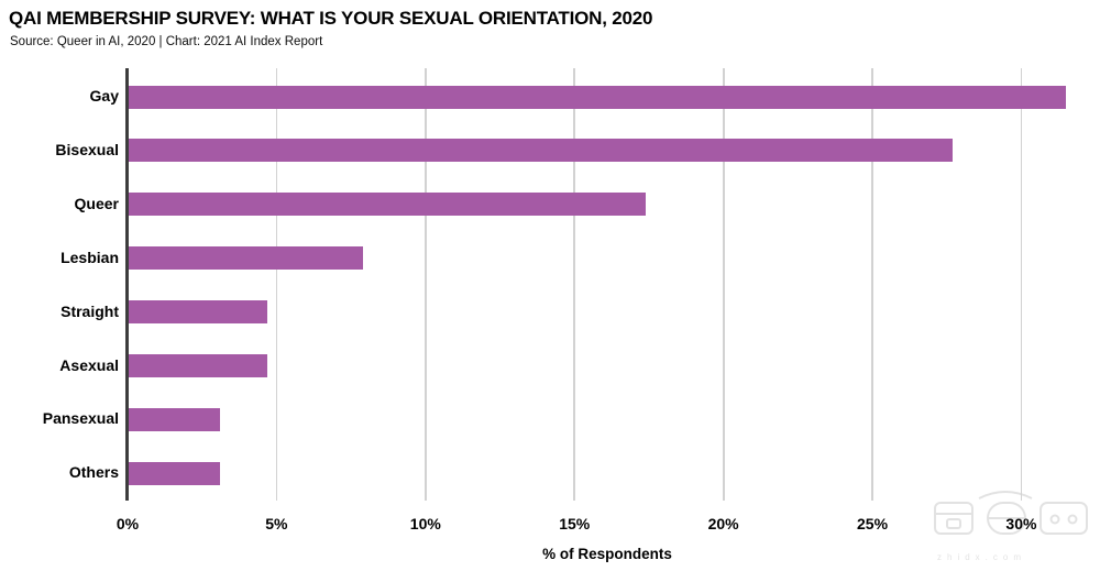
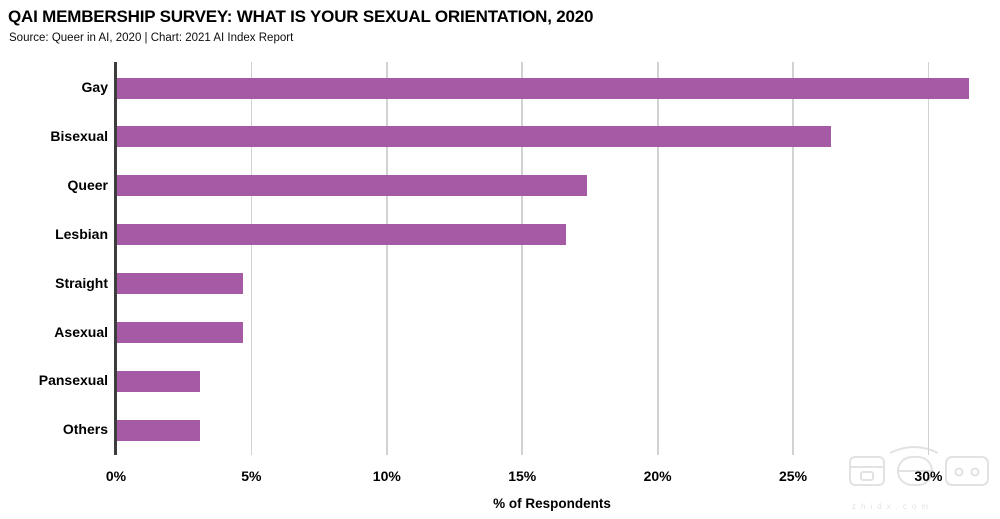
Bisexual: 27.7% -> 26.4%
Lesbian: 7.9% -> 16.6%
